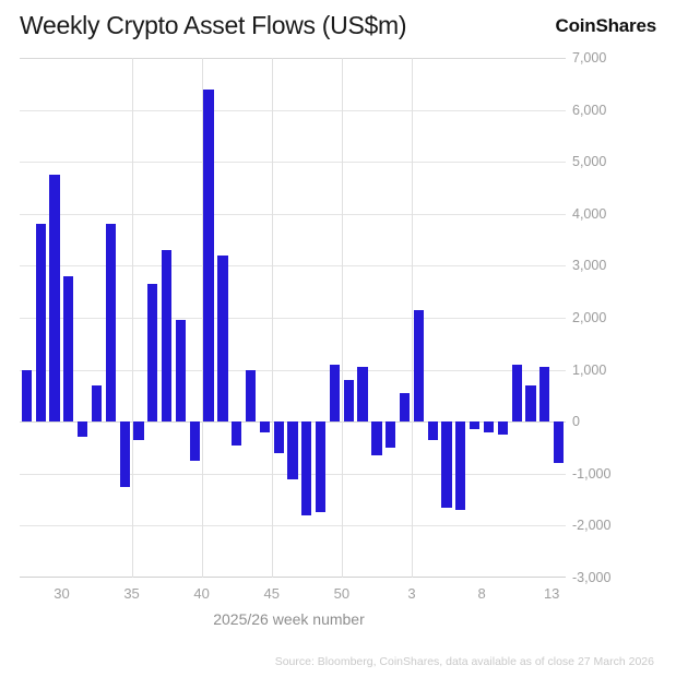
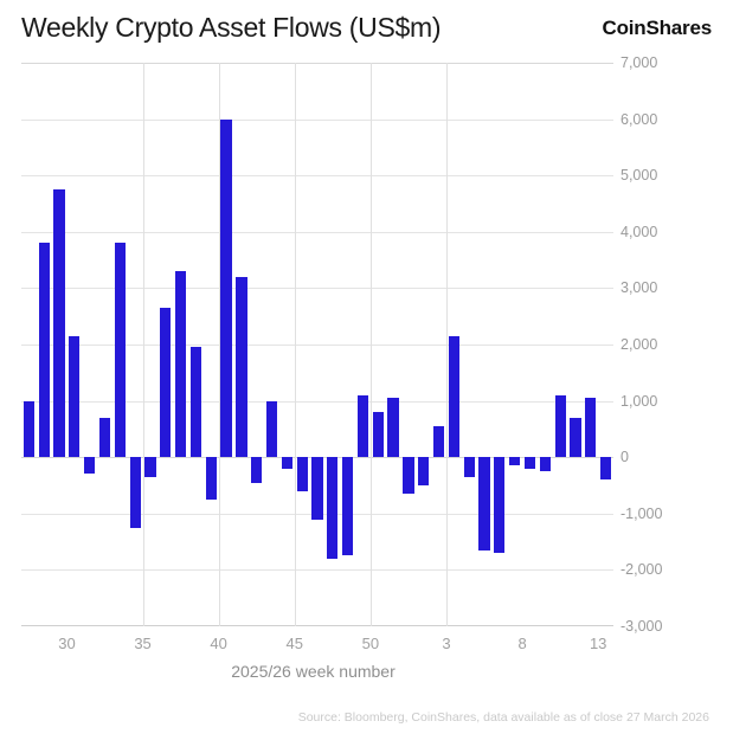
30: 2800 -> 2200
40: 6400 -> 6000
13: -800 -> -400
